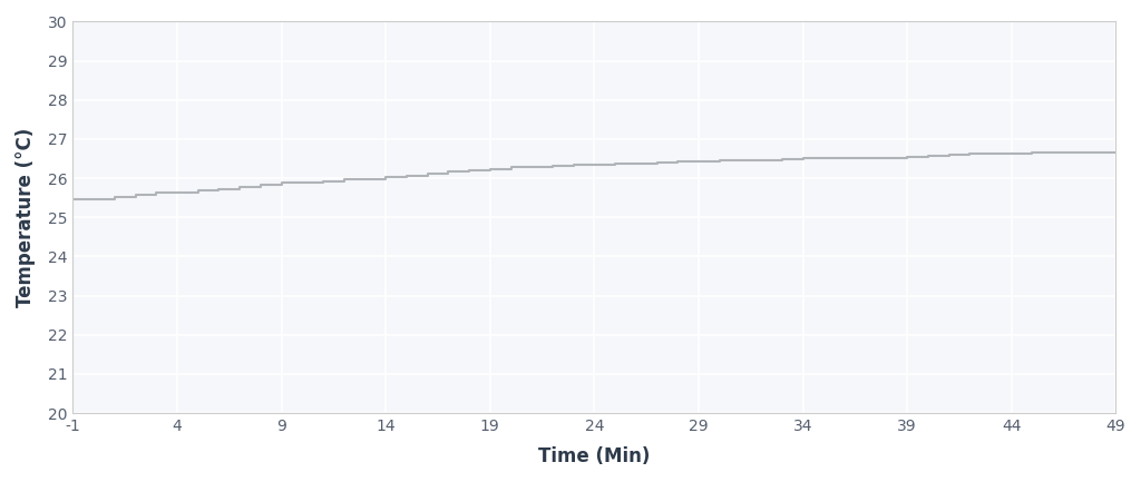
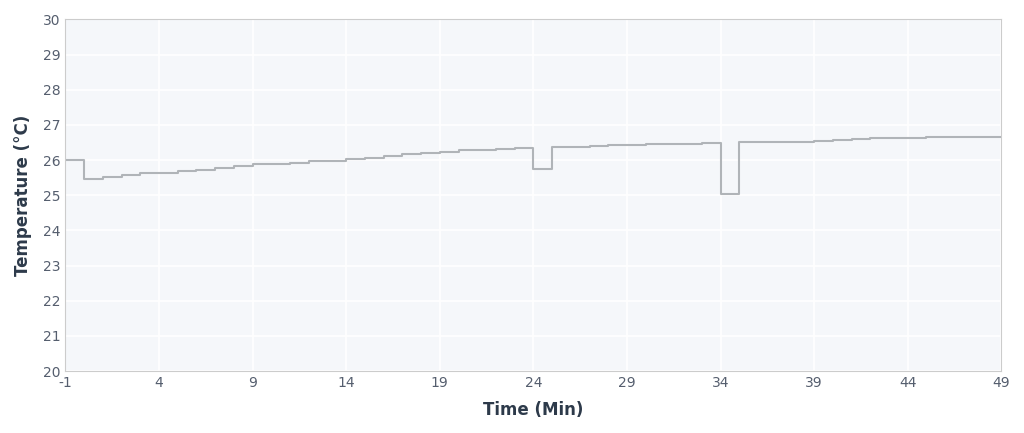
-1: 25.45 -> 26.00
24: 26.35 -> 25.75
34: 26.51 -> 25.05
